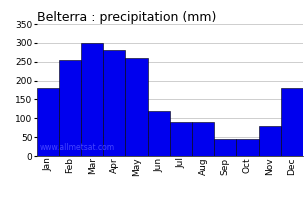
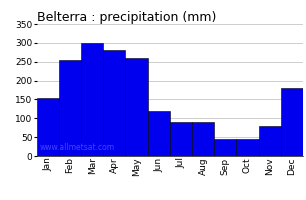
Jan: 180 -> 155
